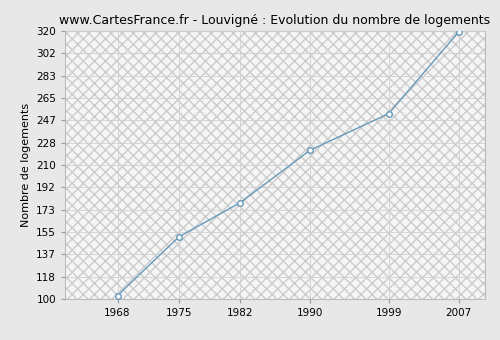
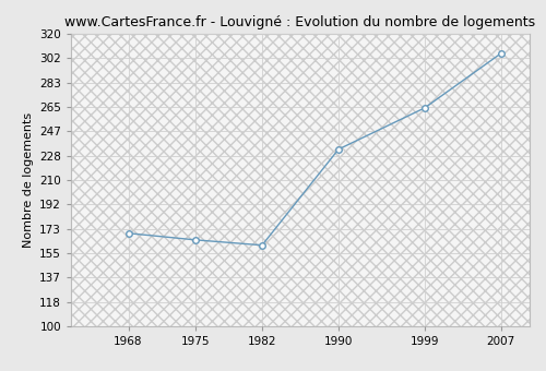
1968: 103 -> 170
1975: 151 -> 165
1982: 179 -> 161
1990: 222 -> 233
1999: 252 -> 264
2007: 319 -> 305
